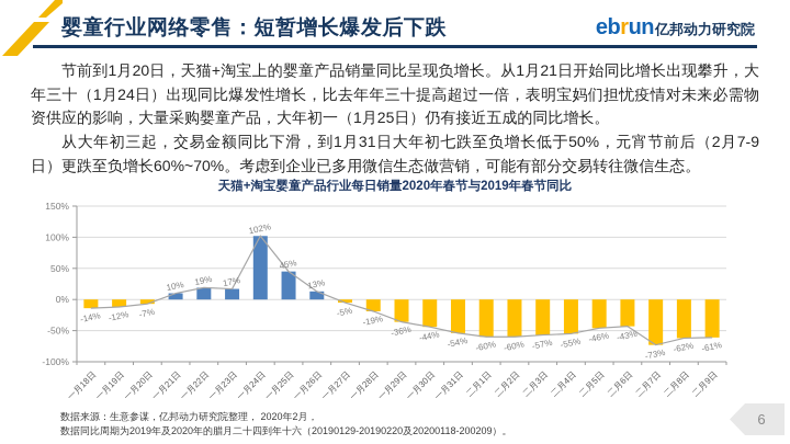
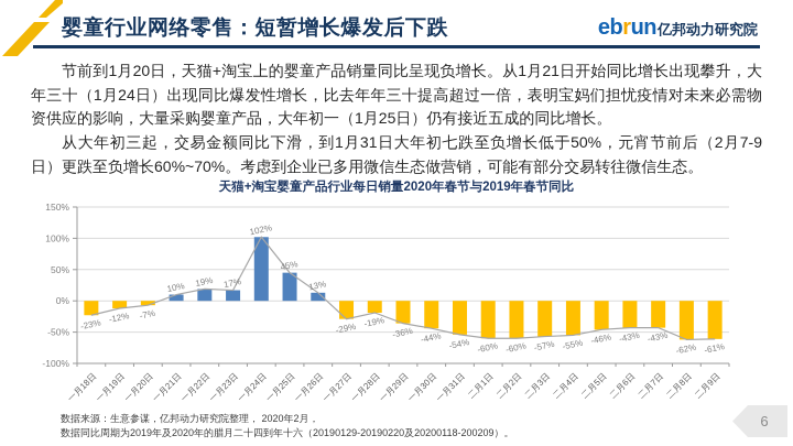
一月18日: -14% -> -23%
一月27日: -5% -> -29%
二月7日: -73% -> -43%
